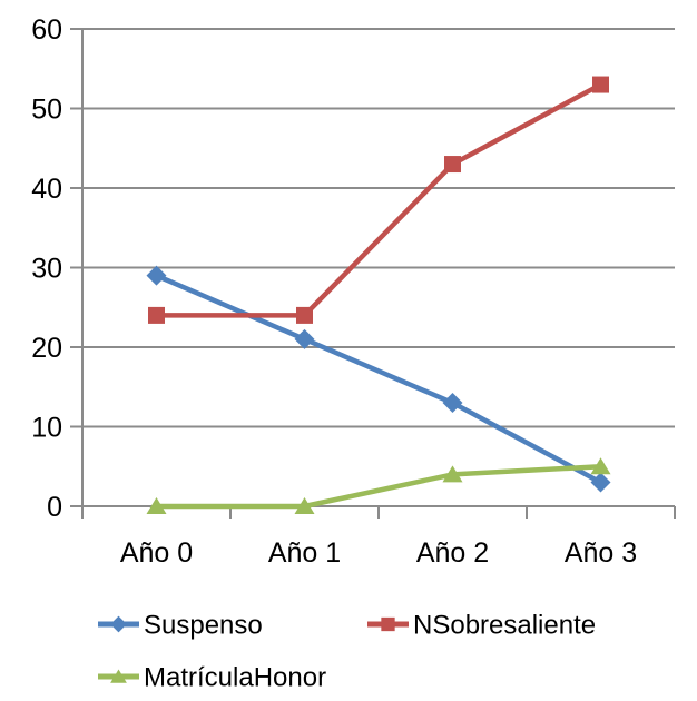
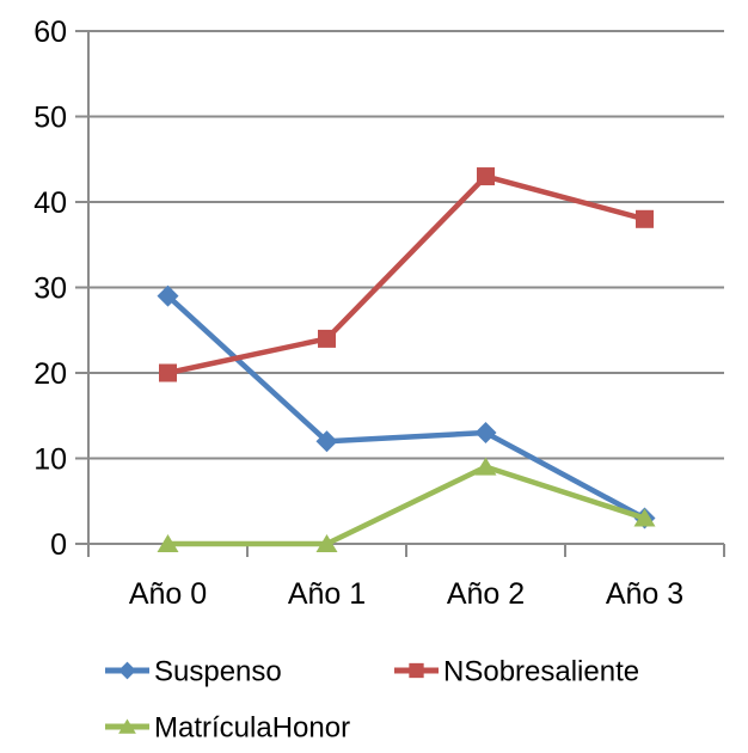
NSobresaliente/Año 0: 24 -> 20
Suspenso/Año 1: 21 -> 12
MatrículaHonor/Año 2: 4 -> 9
NSobresaliente/Año 3: 53 -> 38
MatrículaHonor/Año 3: 5 -> 3
